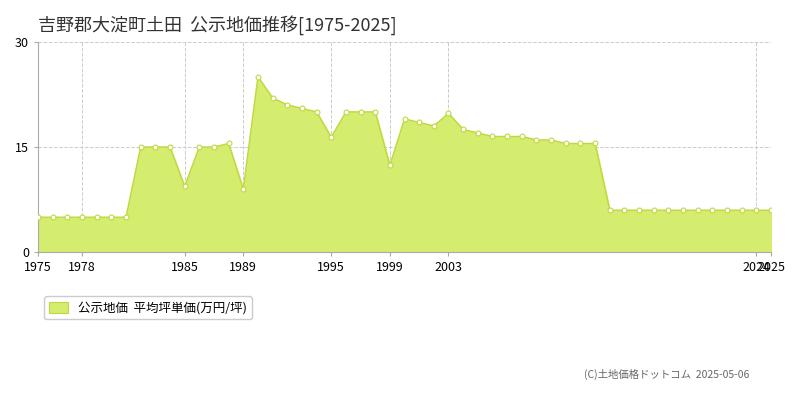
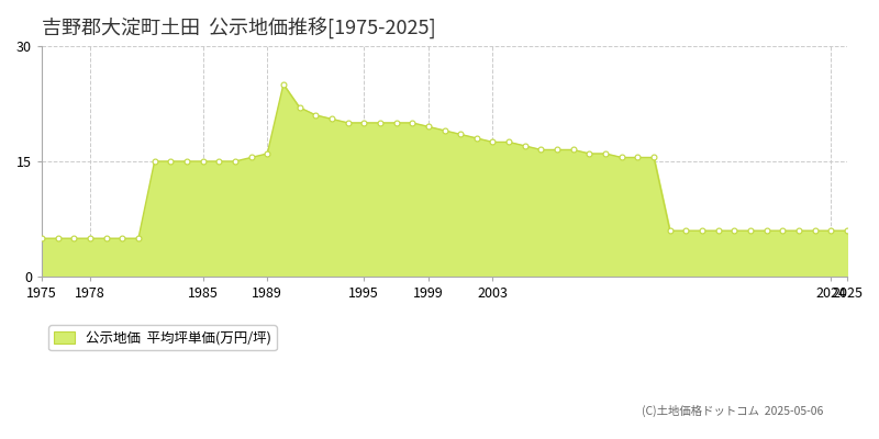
1985: 9.4 -> 15.0
1989: 9.0 -> 16.0
1995: 16.4 -> 20.0
1999: 12.4 -> 19.5
2003: 19.8 -> 17.5
